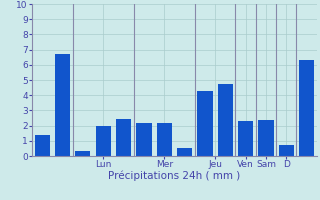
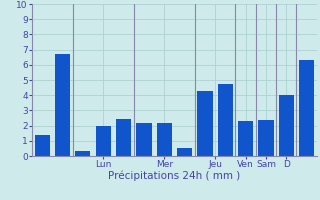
D: 0.7 -> 4.0
